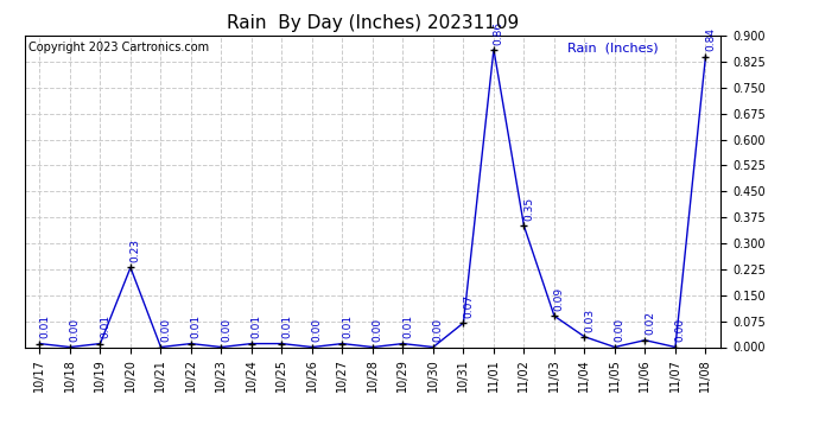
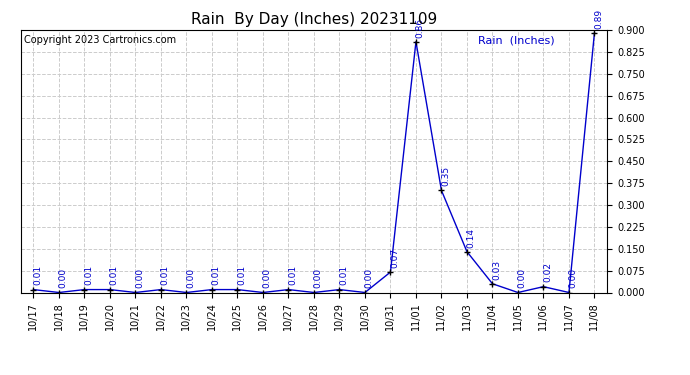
10/20: 0.23 -> 0.01
11/03: 0.09 -> 0.14
11/08: 0.84 -> 0.89
